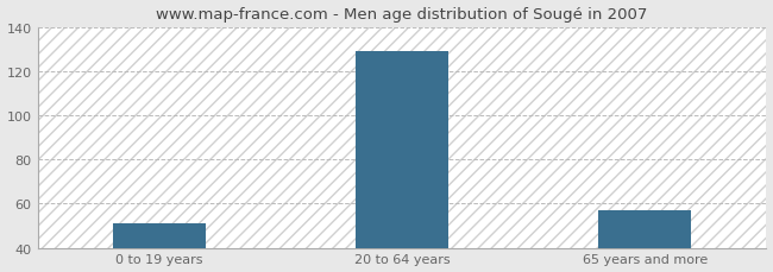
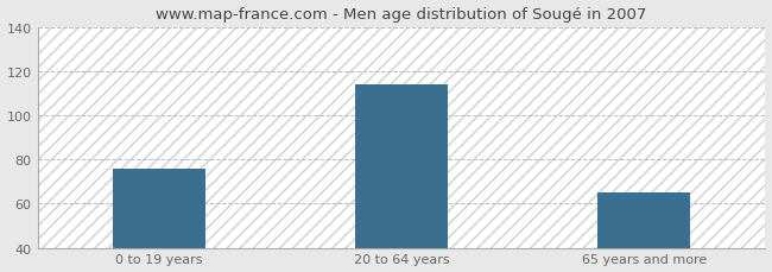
0 to 19 years: 51 -> 76
20 to 64 years: 129 -> 114
65 years and more: 57 -> 65
